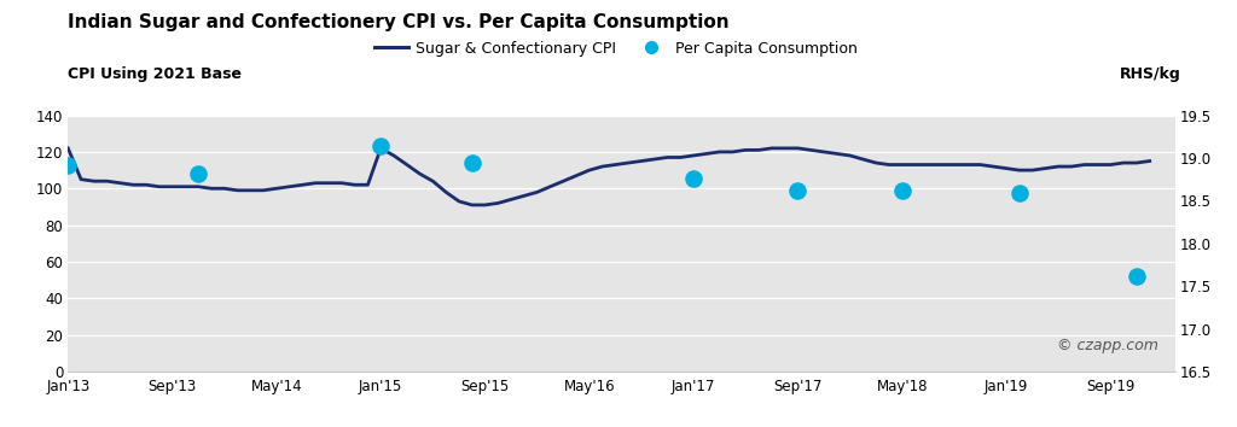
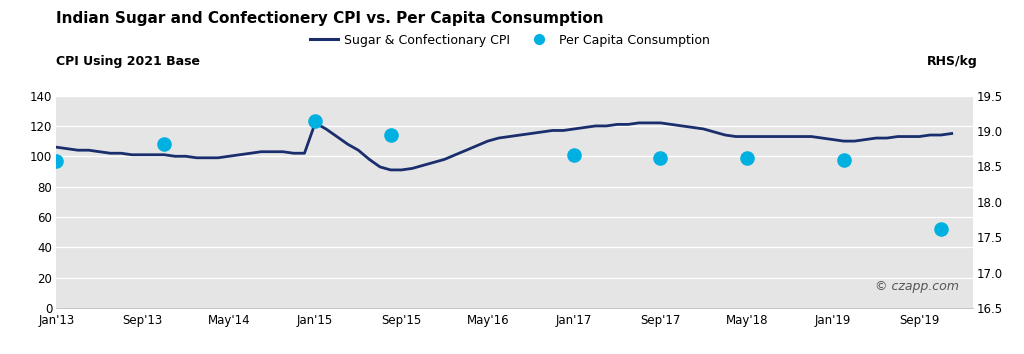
Sugar & Confectionary CPI/Jan'13: 122 -> 106
Per Capita Consumption/Jan'13: 18.92 -> 18.58
Per Capita Consumption/Jan'17: 18.76 -> 18.66
